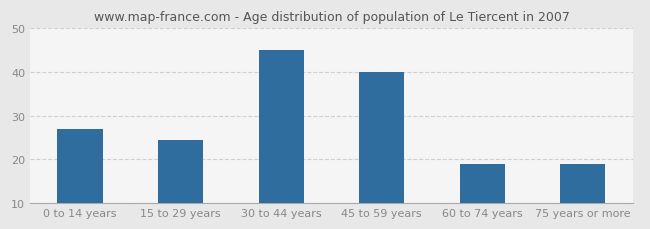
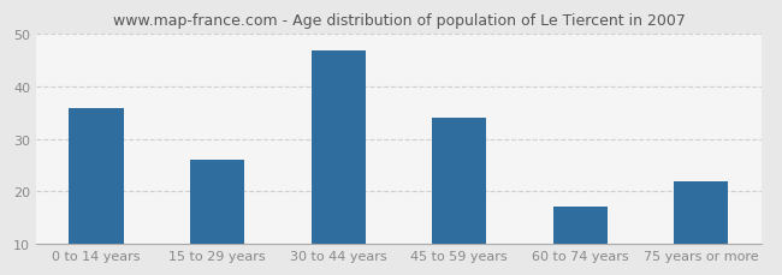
0 to 14 years: 27.0 -> 36.0
15 to 29 years: 24.5 -> 26.0
30 to 44 years: 45.0 -> 47.0
45 to 59 years: 40.0 -> 34.0
60 to 74 years: 19.0 -> 17.0
75 years or more: 19.0 -> 22.0
